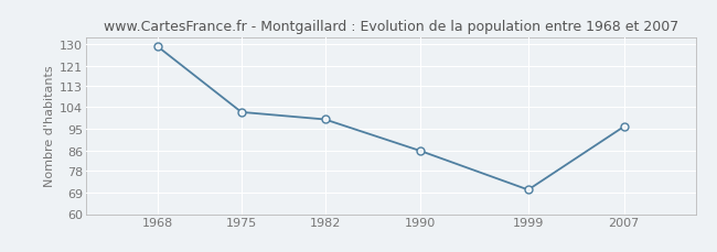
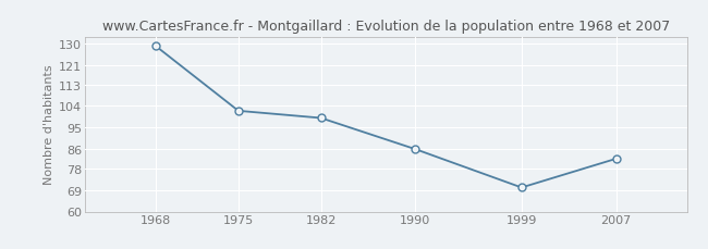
2007: 96 -> 82
